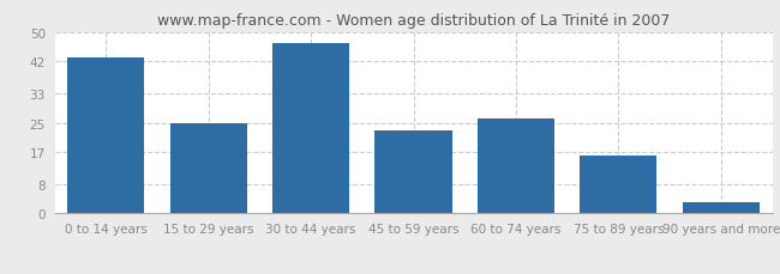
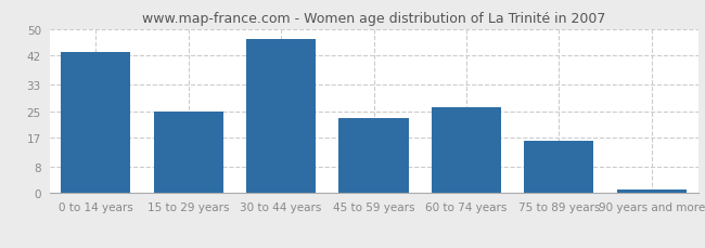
90 years and more: 3 -> 1
